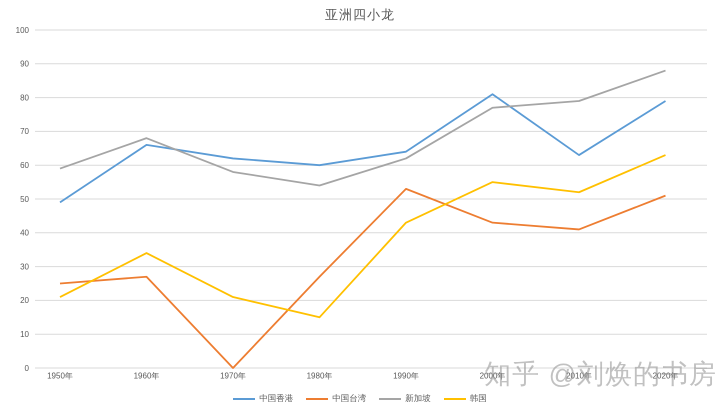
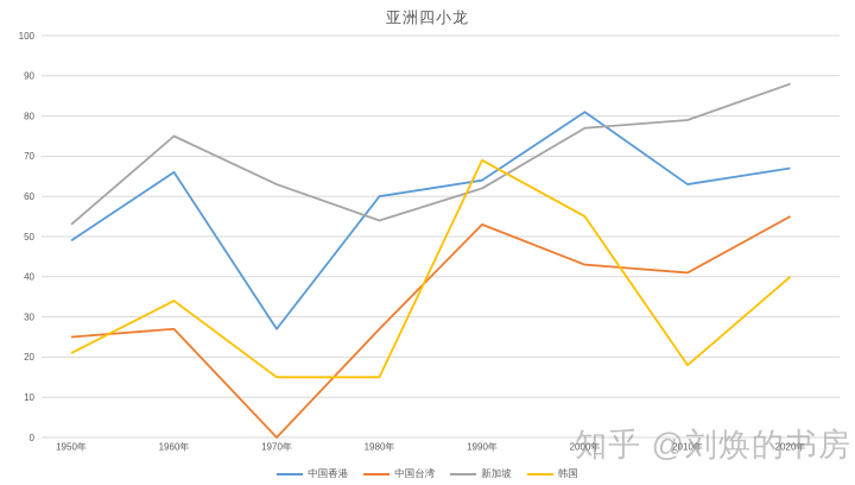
新加坡/1950年: 59 -> 53
新加坡/1960年: 68 -> 75
中国香港/1970年: 62 -> 27
新加坡/1970年: 58 -> 63
韩国/1970年: 21 -> 15
韩国/1990年: 43 -> 69
韩国/2010年: 52 -> 18
中国香港/2020年: 79 -> 67
中国台湾/2020年: 51 -> 55
韩国/2020年: 63 -> 40
